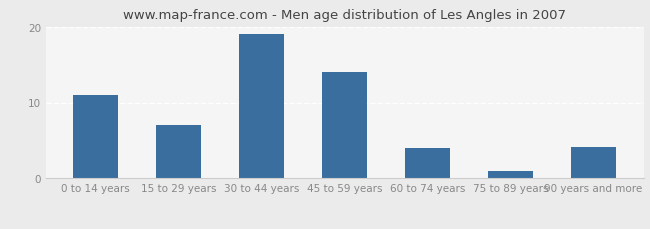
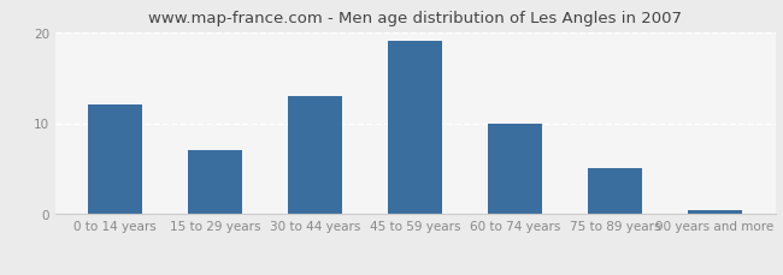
0 to 14 years: 11.0 -> 12.0
30 to 44 years: 19.0 -> 13.0
45 to 59 years: 14.0 -> 19.0
60 to 74 years: 4.0 -> 10.0
75 to 89 years: 1.0 -> 5.0
90 years and more: 4.2 -> 0.5
